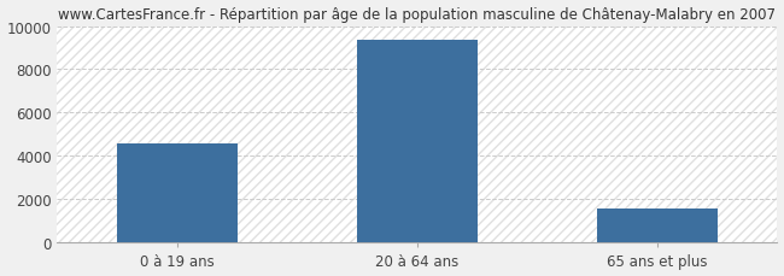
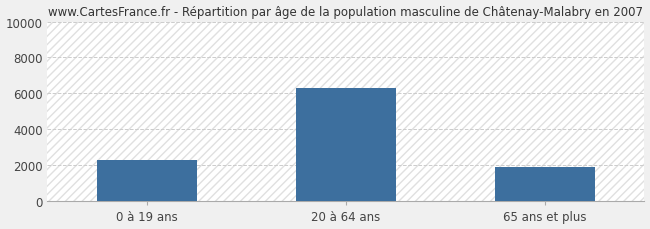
0 à 19 ans: 4600 -> 2300
20 à 64 ans: 9400 -> 6300
65 ans et plus: 1600 -> 1900
